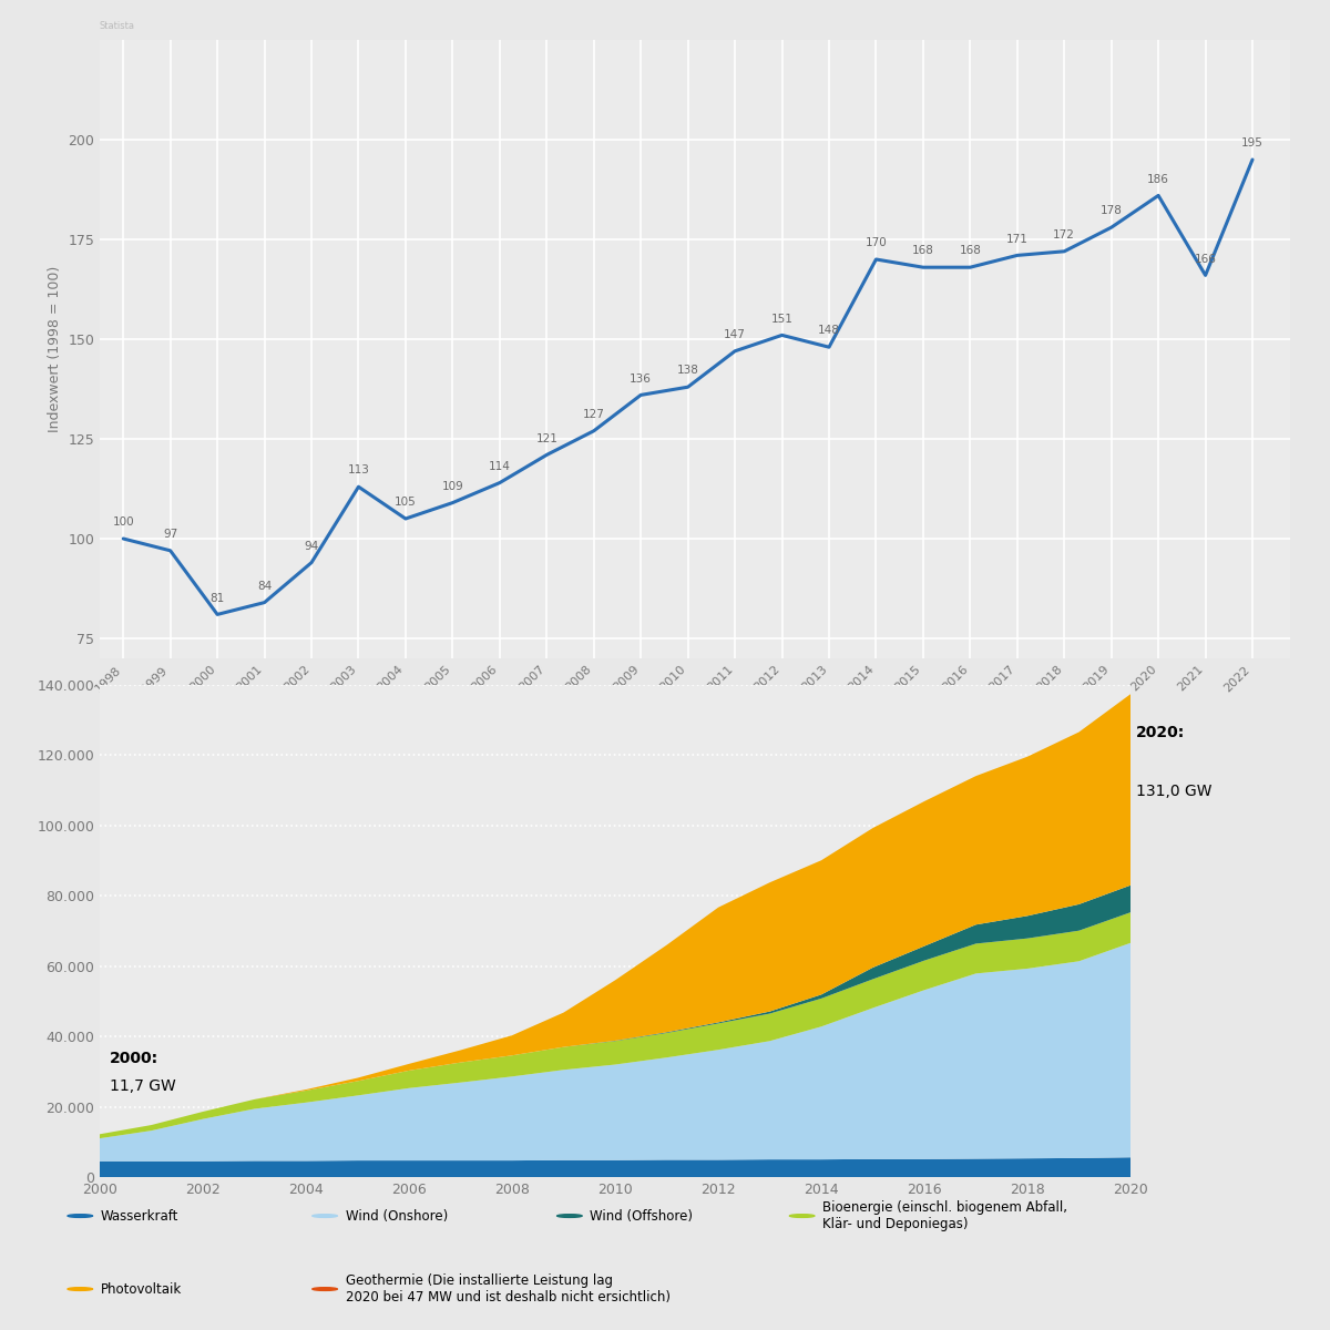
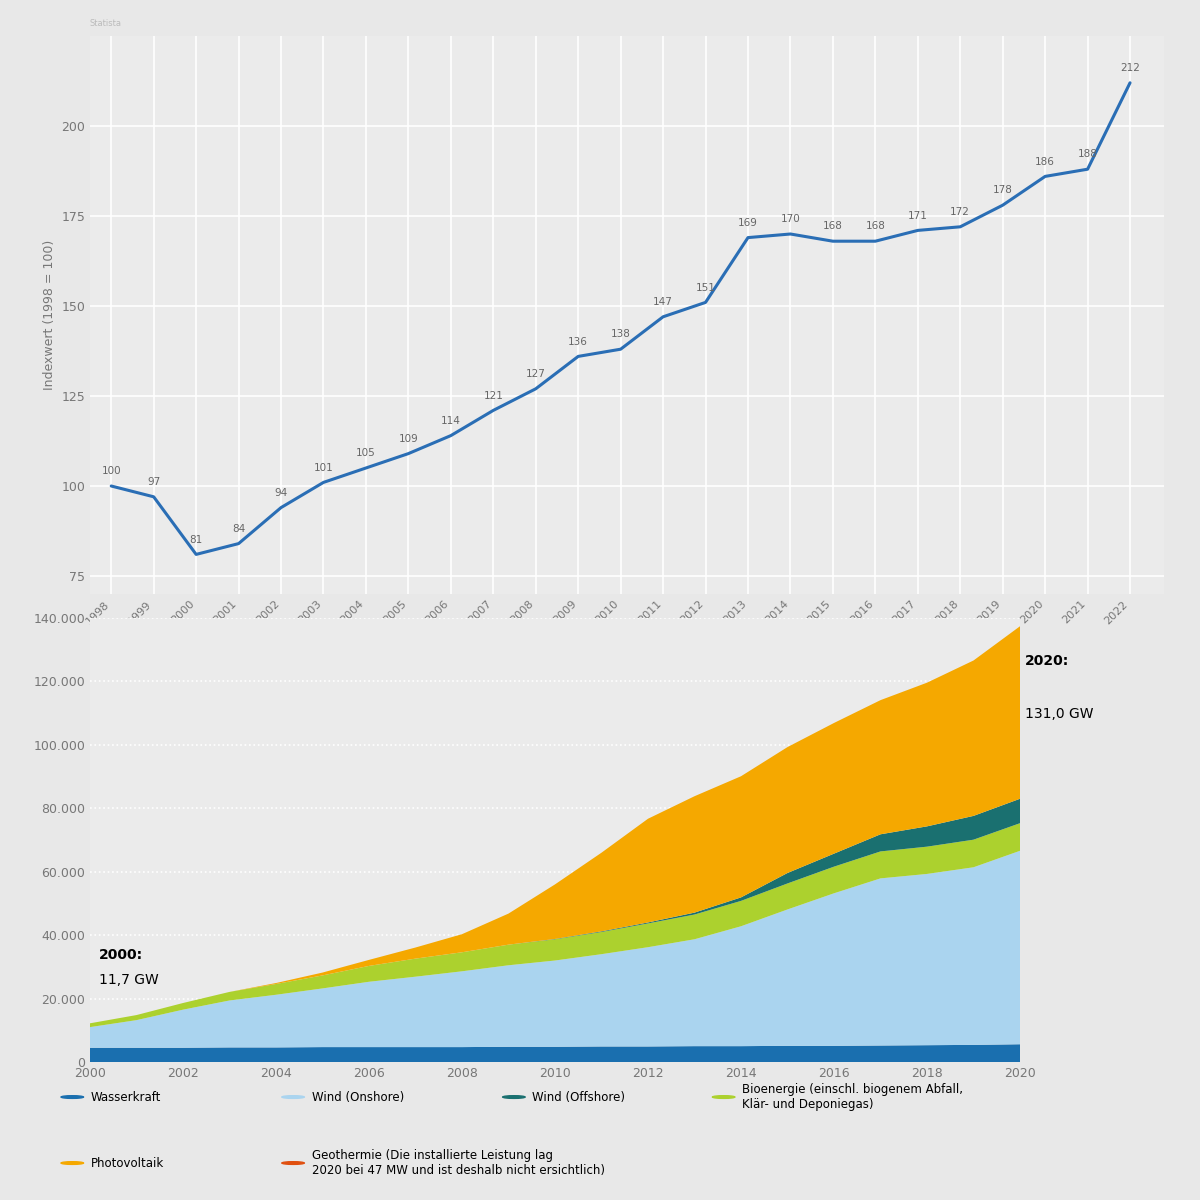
2003: 113 -> 101
2013: 148 -> 169
2021: 166 -> 188
2022: 195 -> 212
